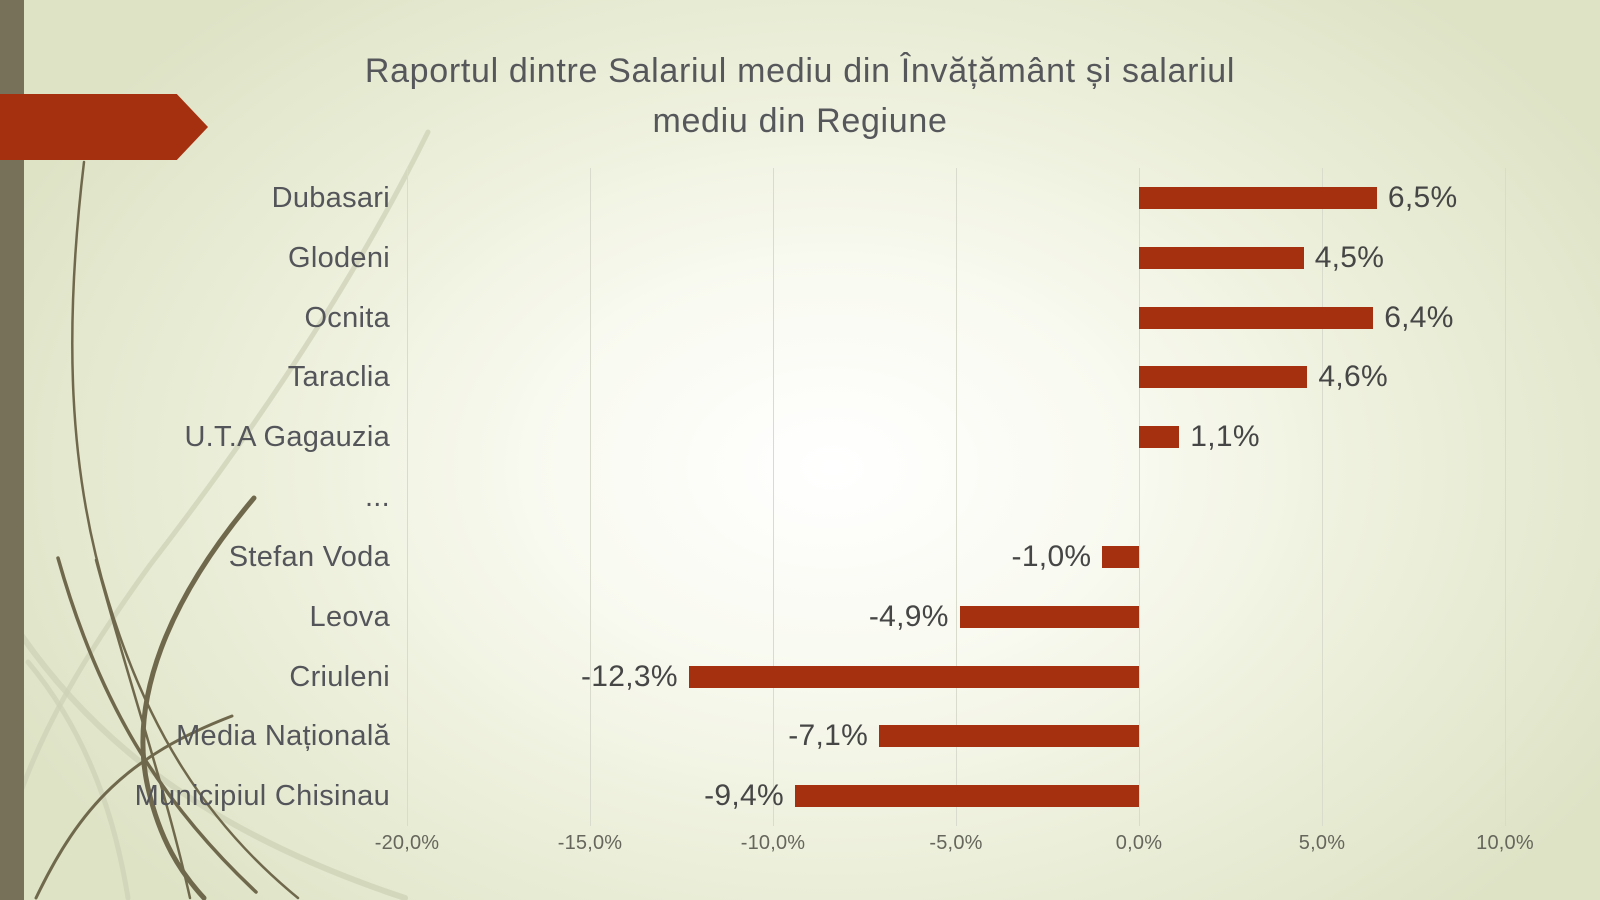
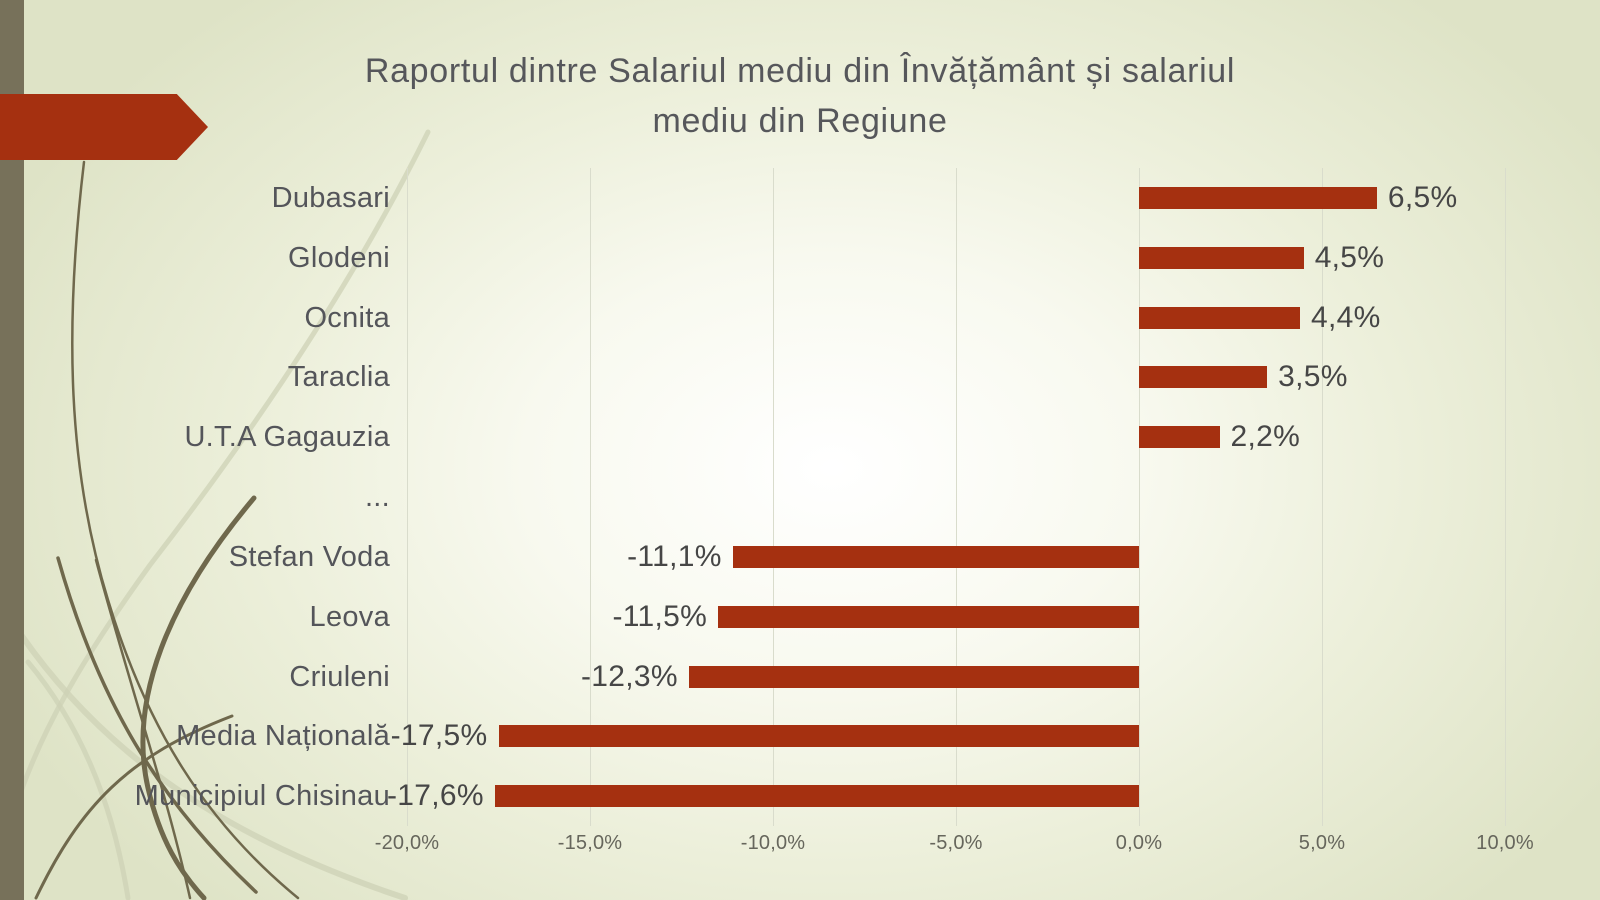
Ocnita: 6,4% -> 4,4%
Taraclia: 4,6% -> 3,5%
U.T.A Gagauzia: 1,1% -> 2,2%
Stefan Voda: -1,0% -> -11,1%
Leova: -4,9% -> -11,5%
Media Națională: -7,1% -> -17,5%
Municipiul Chisinau: -9,4% -> -17,6%
